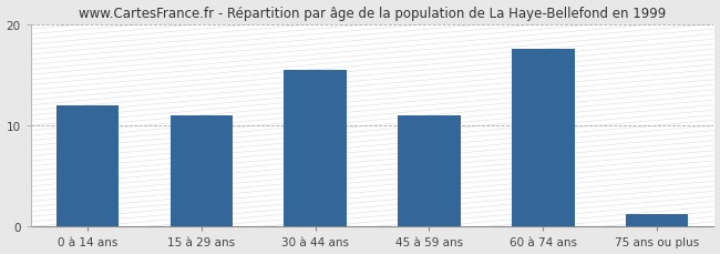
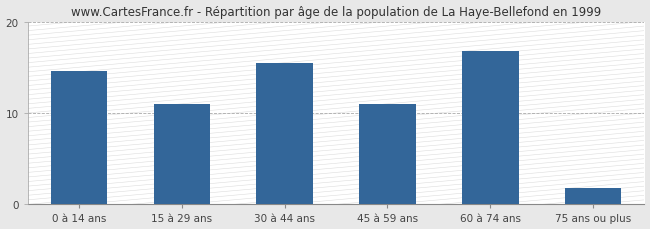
0 à 14 ans: 12.0 -> 14.6
60 à 74 ans: 17.5 -> 16.8
75 ans ou plus: 1.2 -> 1.8
